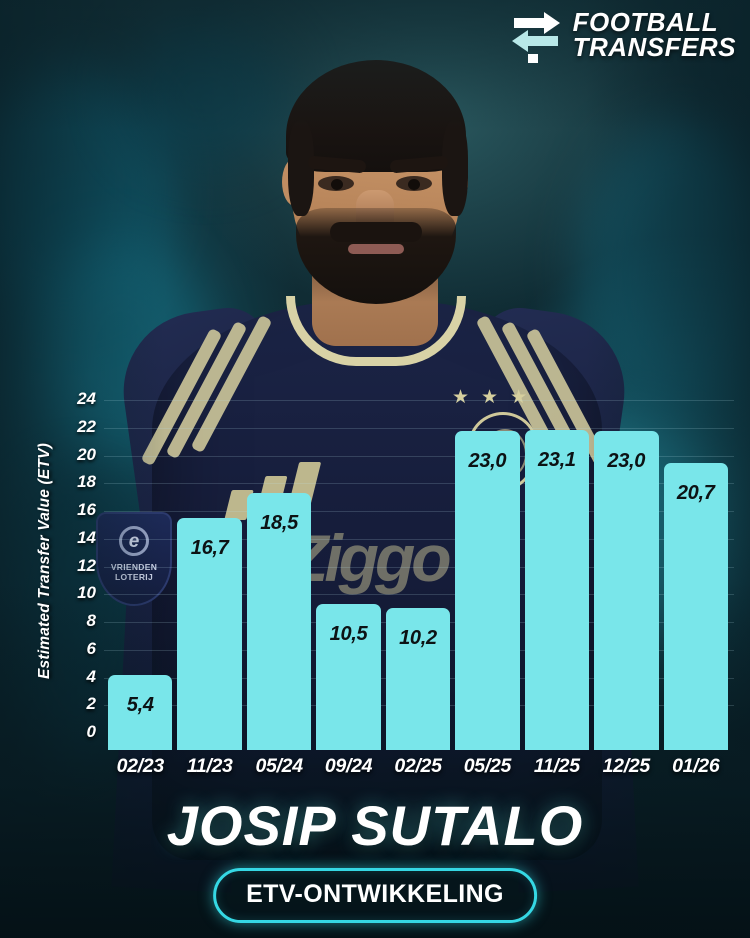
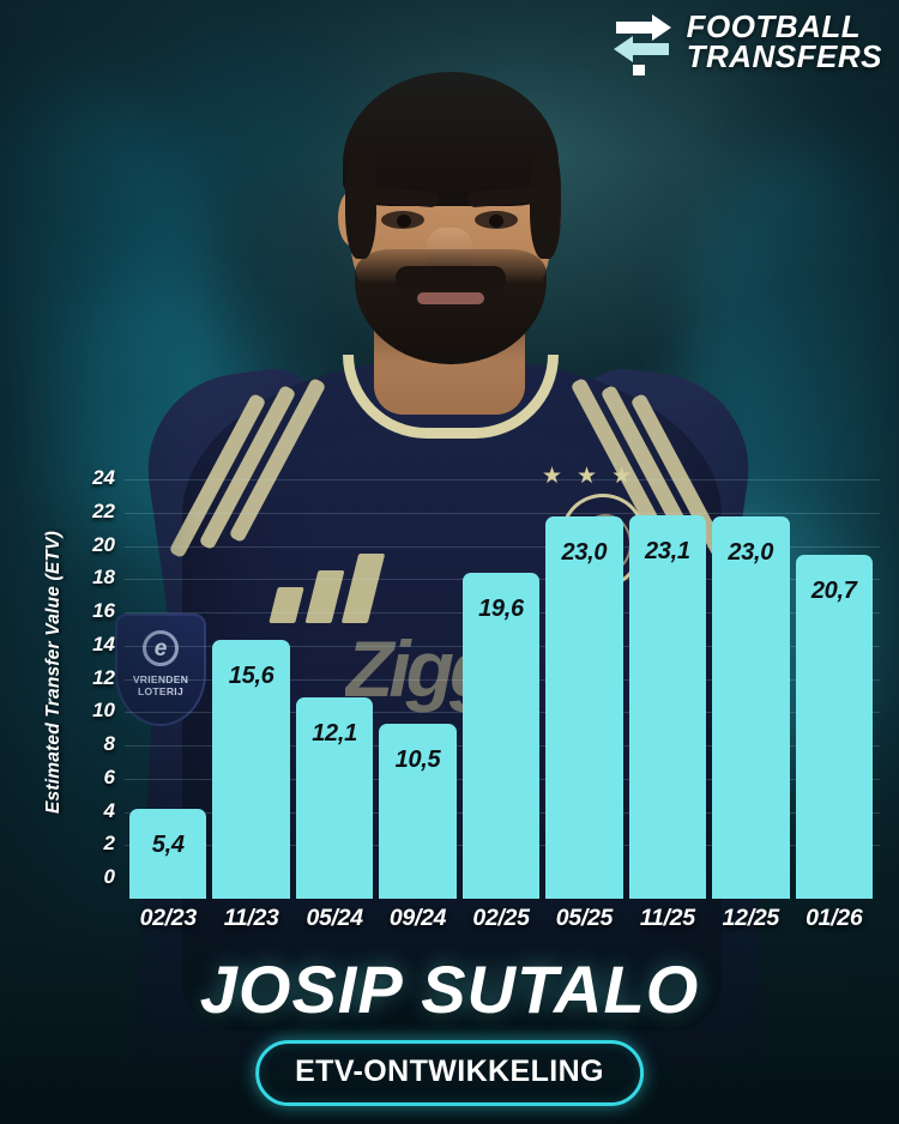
11/23: 16,7 -> 15,6
05/24: 18,5 -> 12,1
02/25: 10,2 -> 19,6
